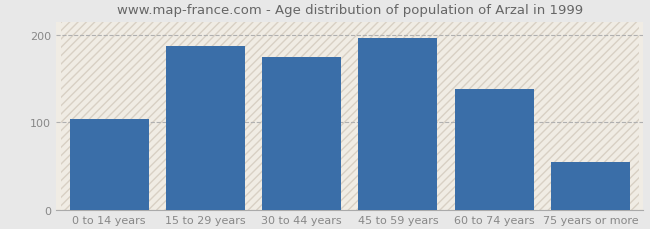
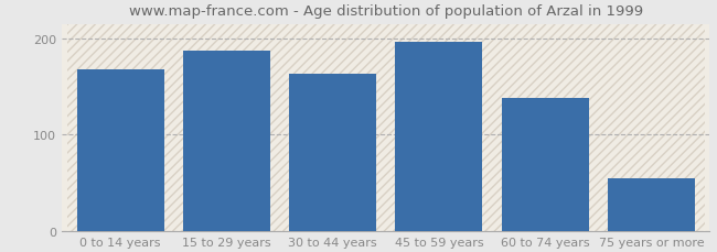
0 to 14 years: 104 -> 168
30 to 44 years: 174 -> 163
